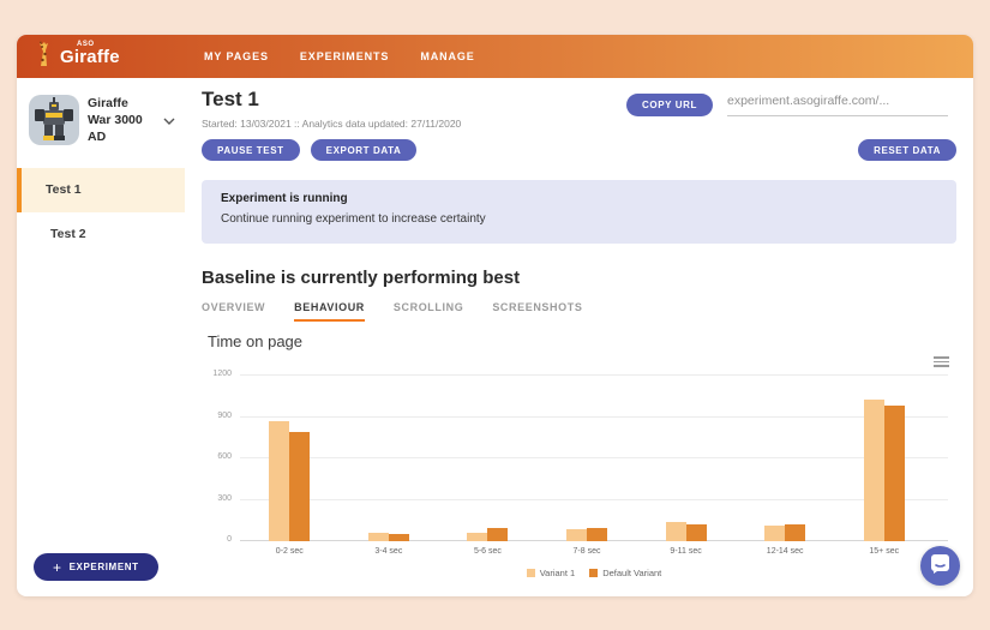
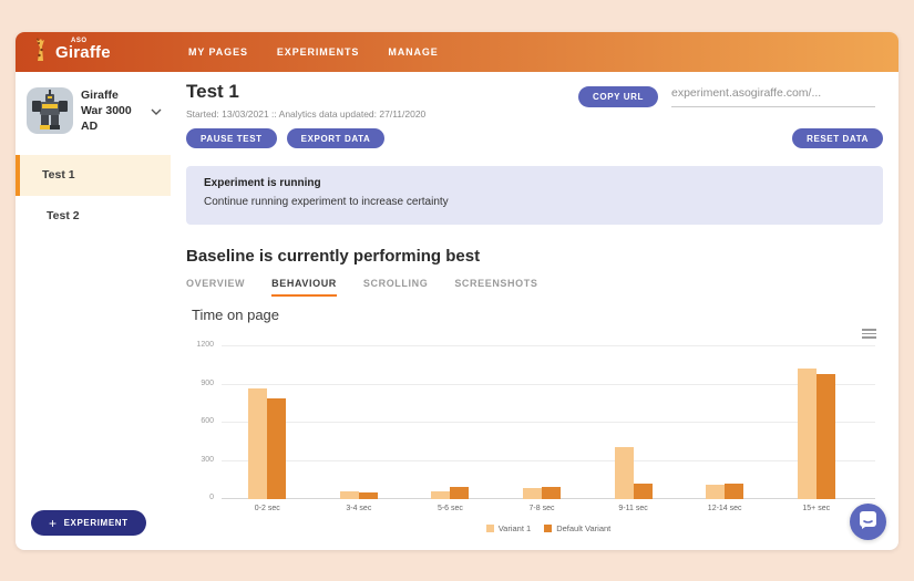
Variant 1/9-11 sec: 140 -> 410
